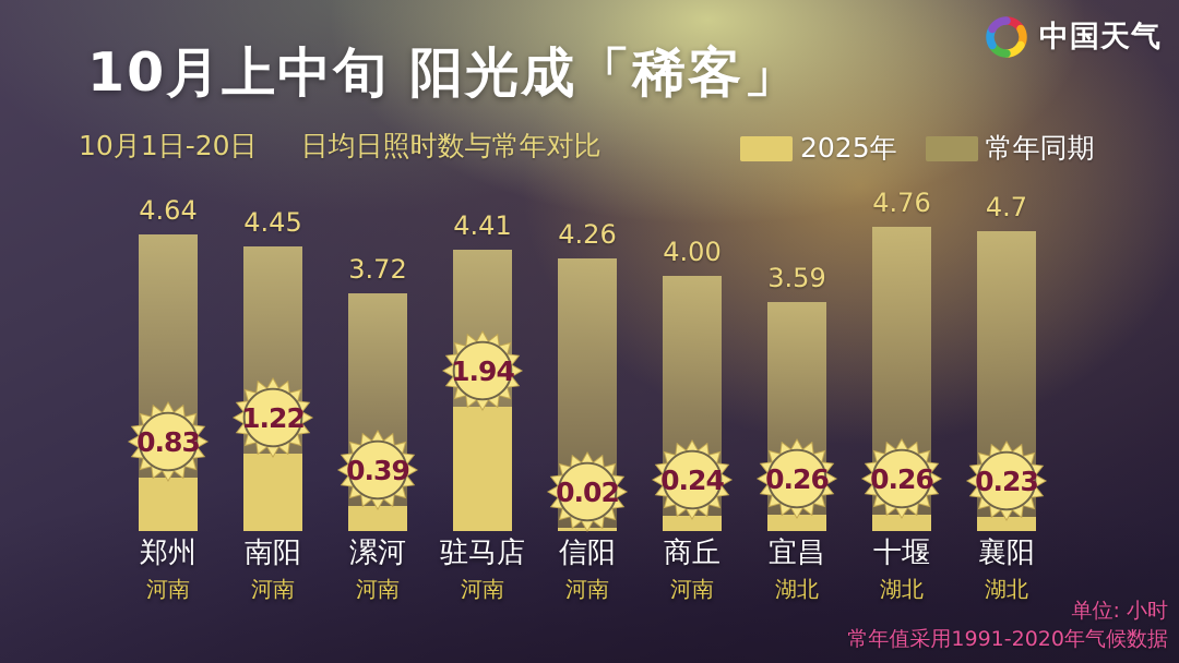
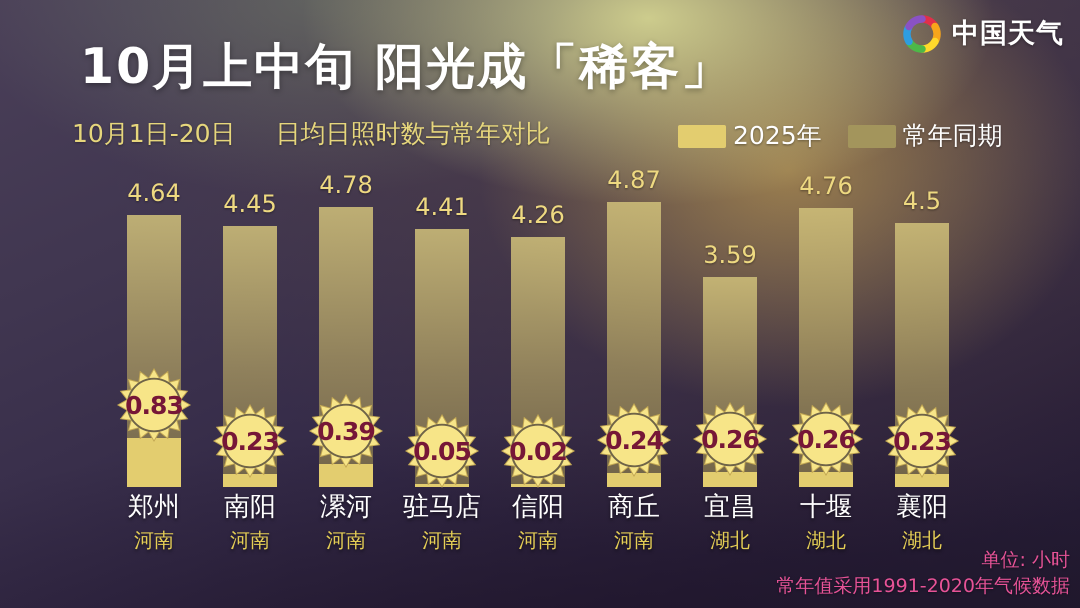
2025年/南阳: 1.22 -> 0.23
常年同期/漯河: 3.72 -> 4.78
2025年/驻马店: 1.94 -> 0.05
常年同期/商丘: 4.00 -> 4.87
常年同期/襄阳: 4.7 -> 4.5
